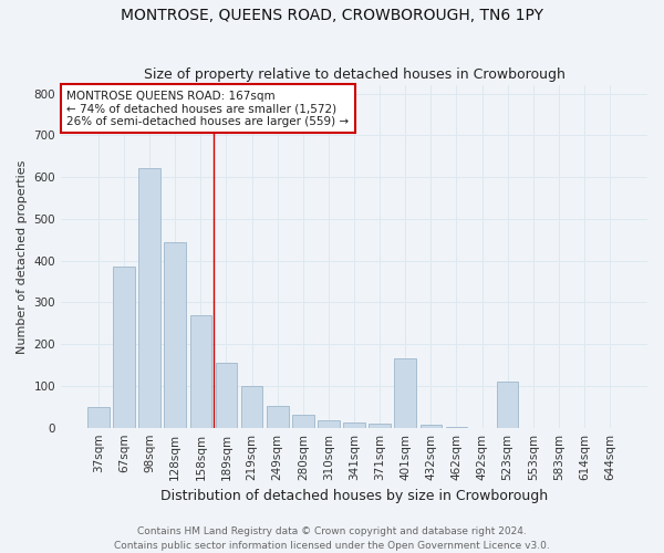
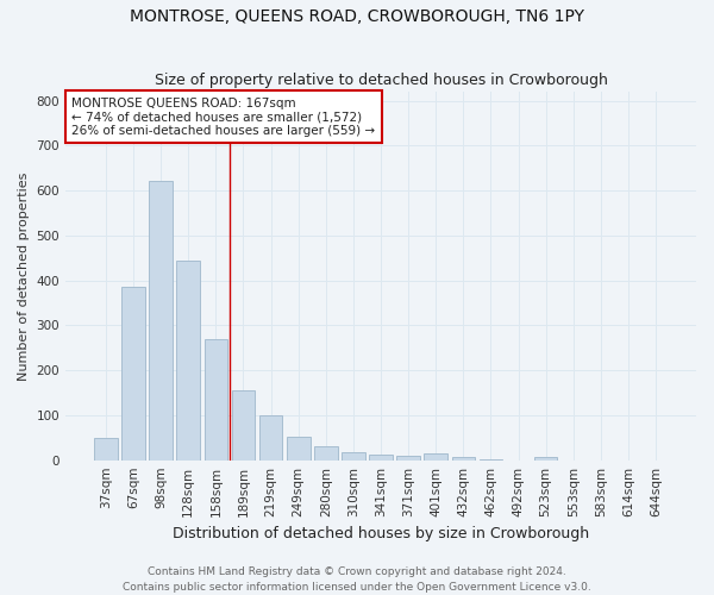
401sqm: 165 -> 14
523sqm: 110 -> 7
